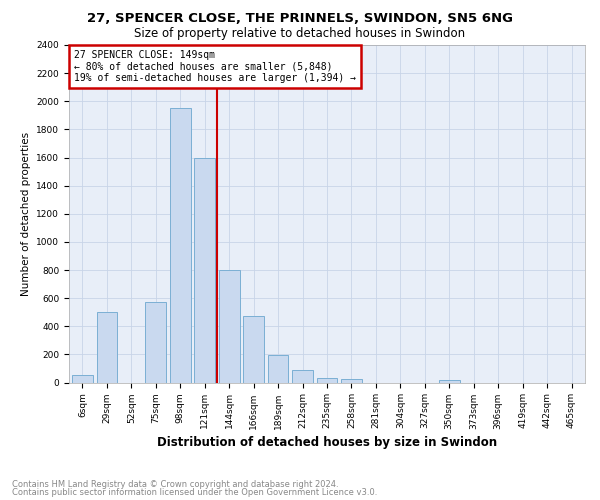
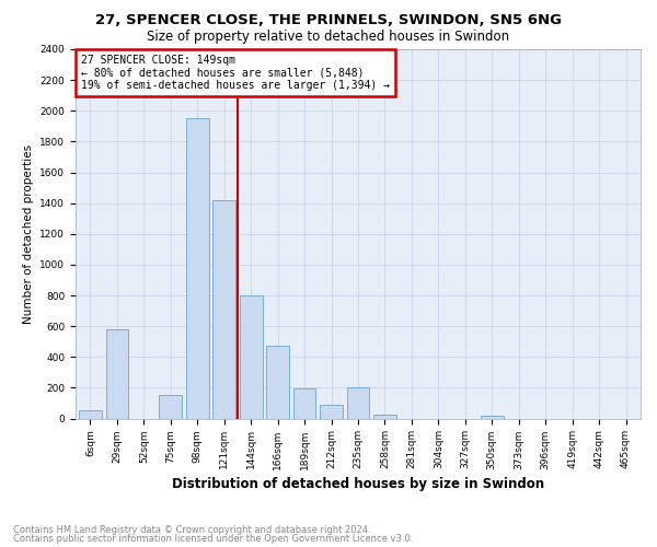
29sqm: 500 -> 580
75sqm: 580 -> 150
121sqm: 1600 -> 1420
235sqm: 40 -> 200
